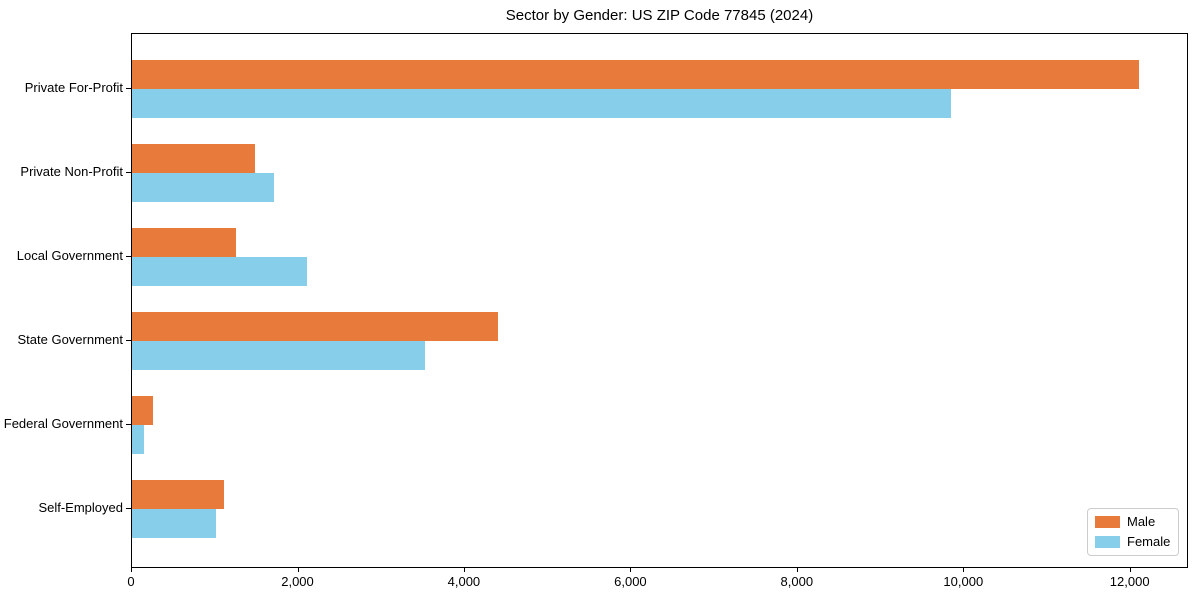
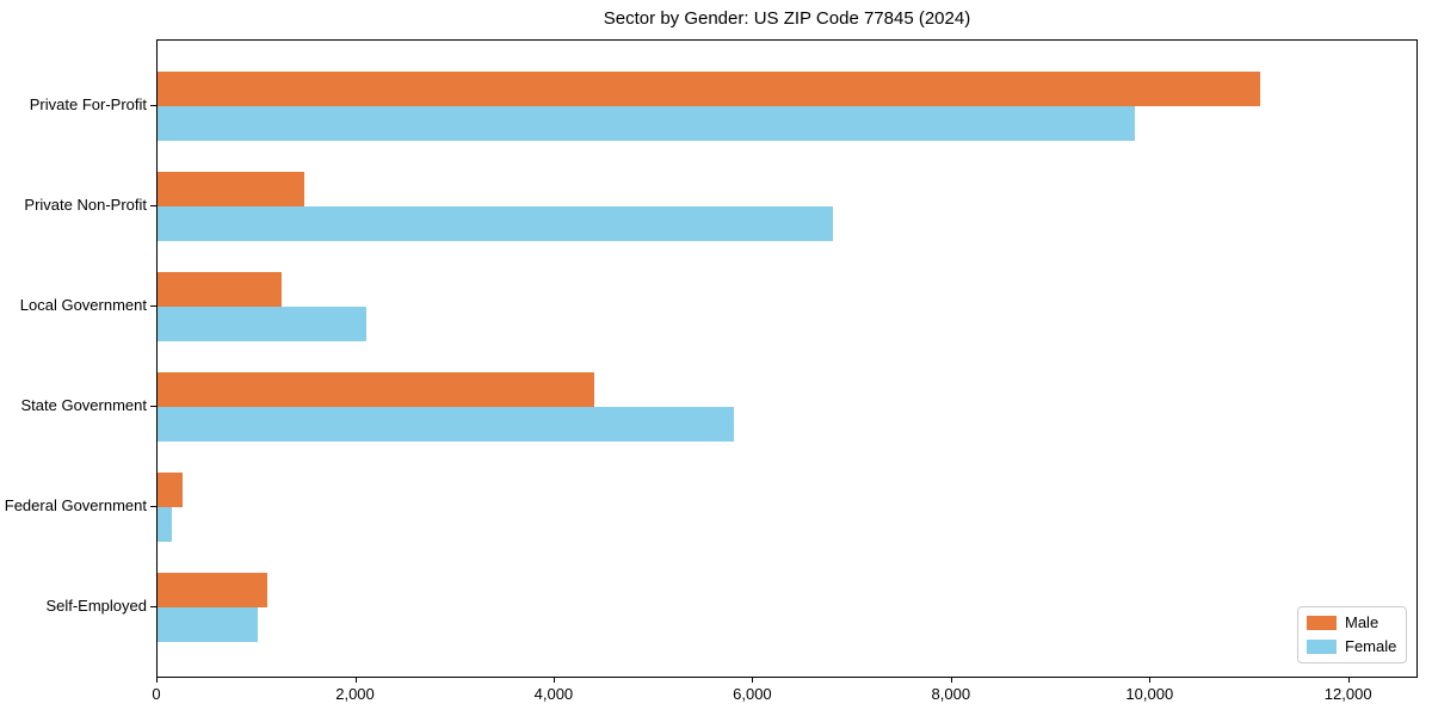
Male/Private For-Profit: 12100 -> 11100
Female/Private Non-Profit: 1700 -> 6800
Female/State Government: 3500 -> 5800
